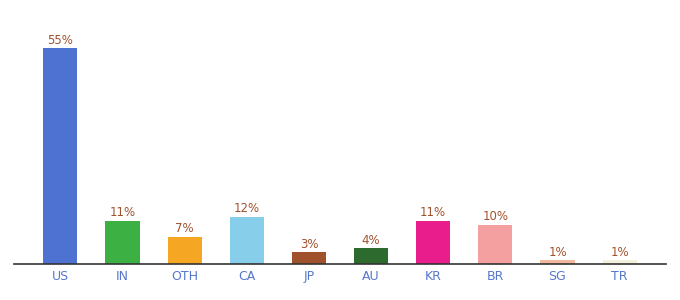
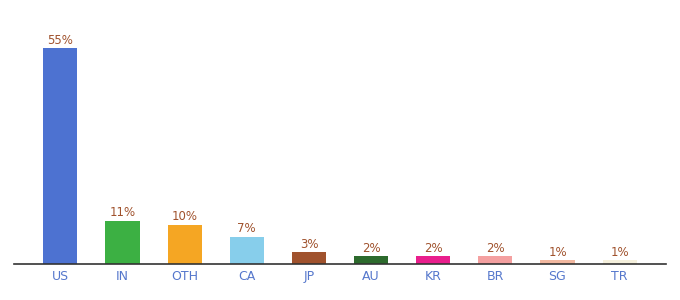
OTH: 7% -> 10%
CA: 12% -> 7%
AU: 4% -> 2%
KR: 11% -> 2%
BR: 10% -> 2%
